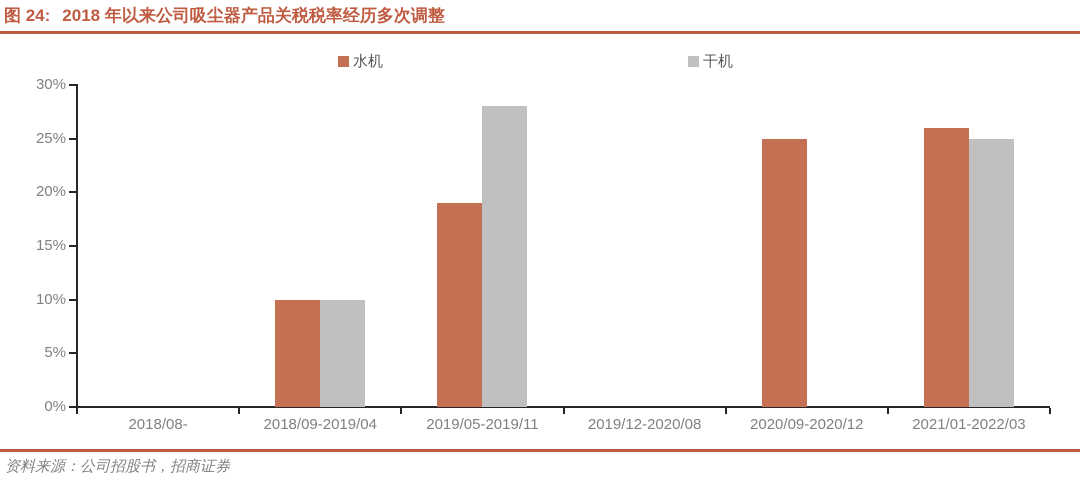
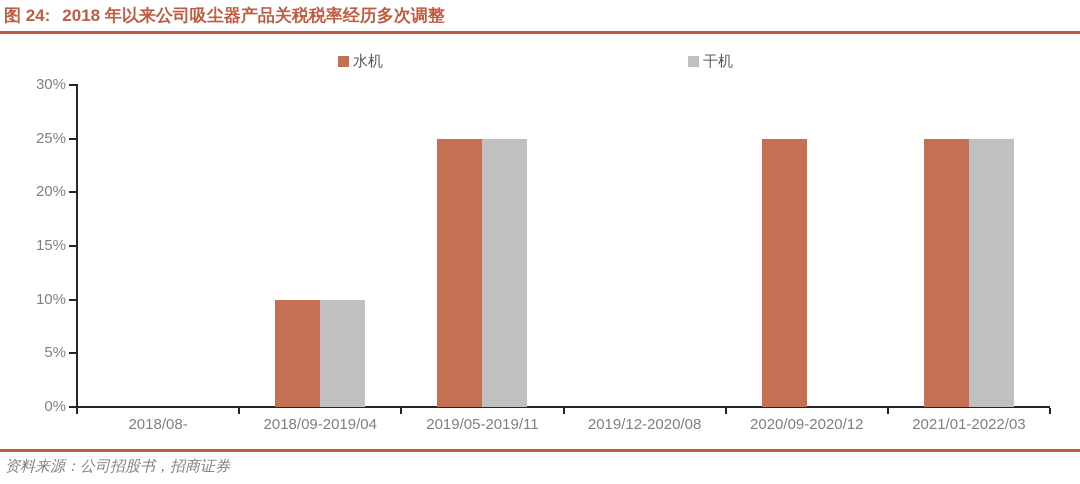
水机/2019/05-2019/11: 19% -> 25%
干机/2019/05-2019/11: 28% -> 25%
水机/2021/01-2022/03: 26% -> 25%
